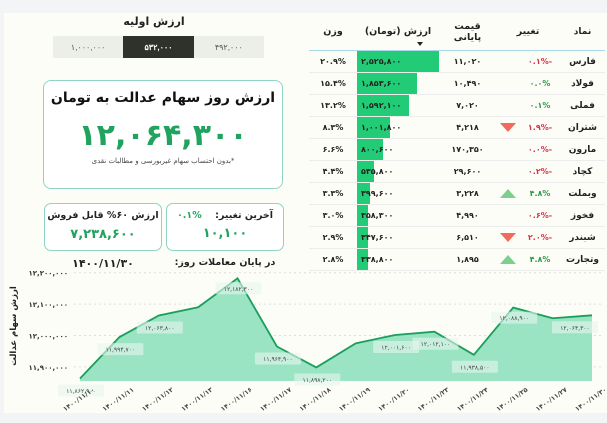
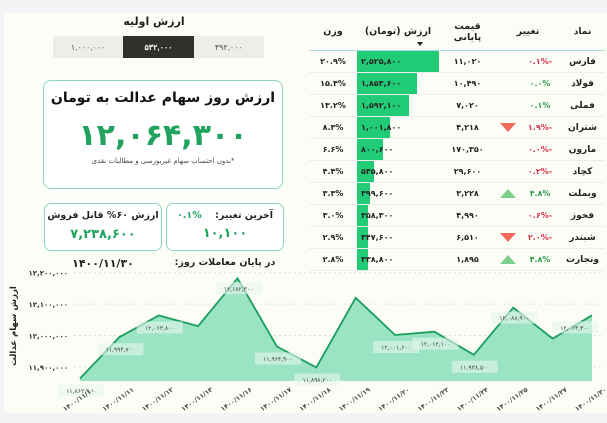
۱۴۰۰/۱۱/۱۳: 12090000 -> 12030000
۱۴۰۰/۱۱/۱۹: 11980000 -> 12120000
۱۴۰۰/۱۱/۲۷: 12060000 -> 11990000
